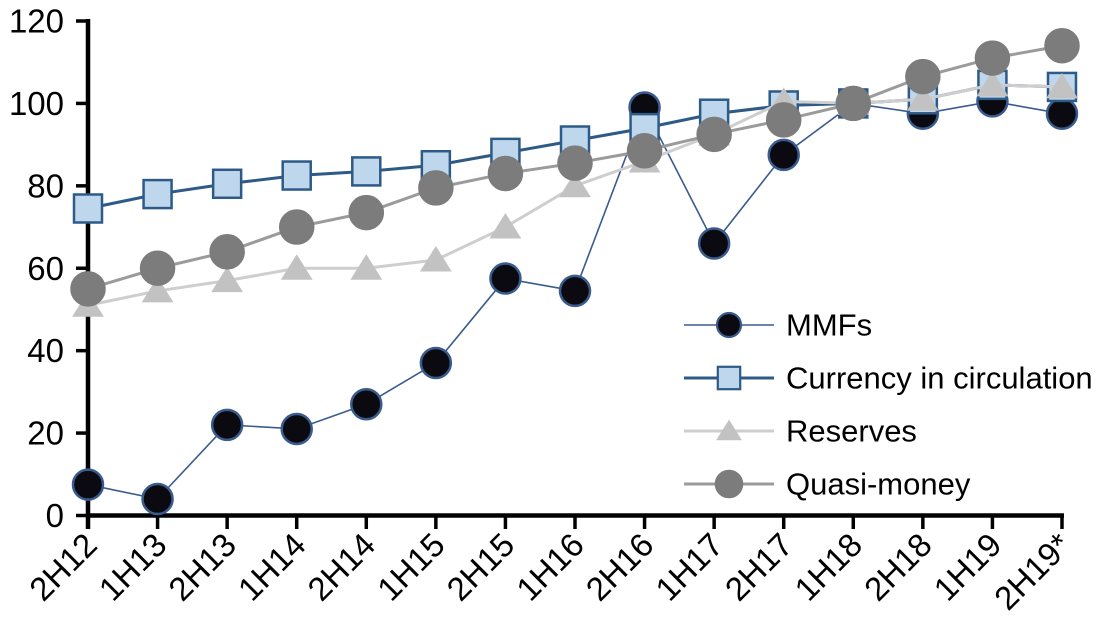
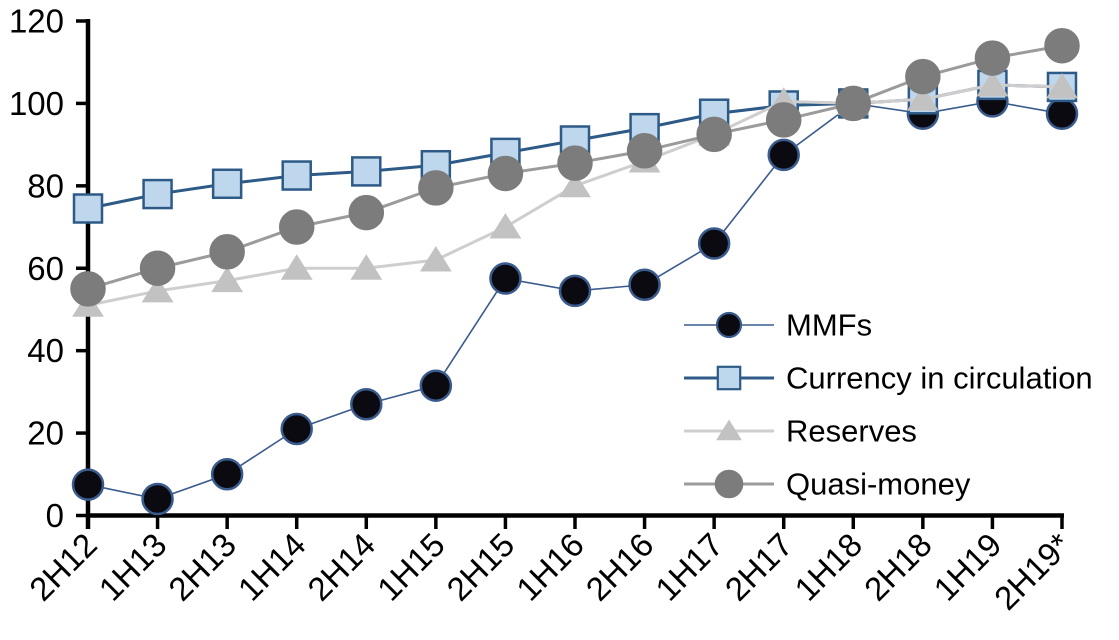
MMFs/2H13: 22 -> 10
MMFs/1H15: 37 -> 32
MMFs/2H16: 99 -> 56
